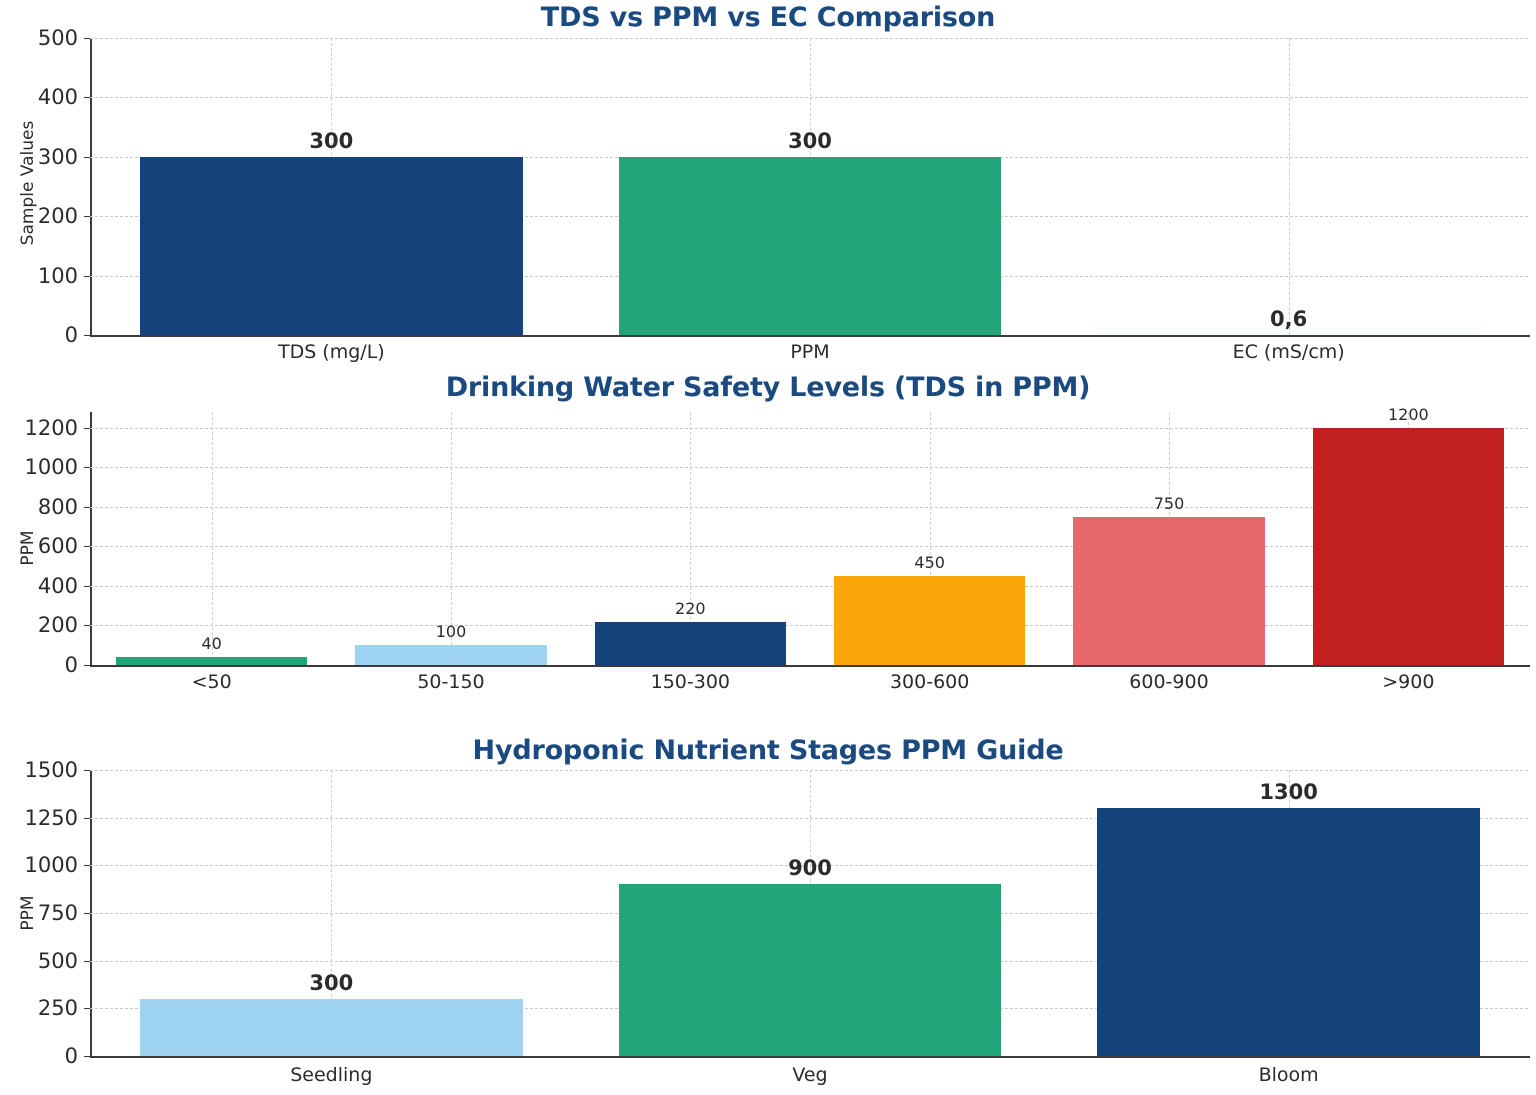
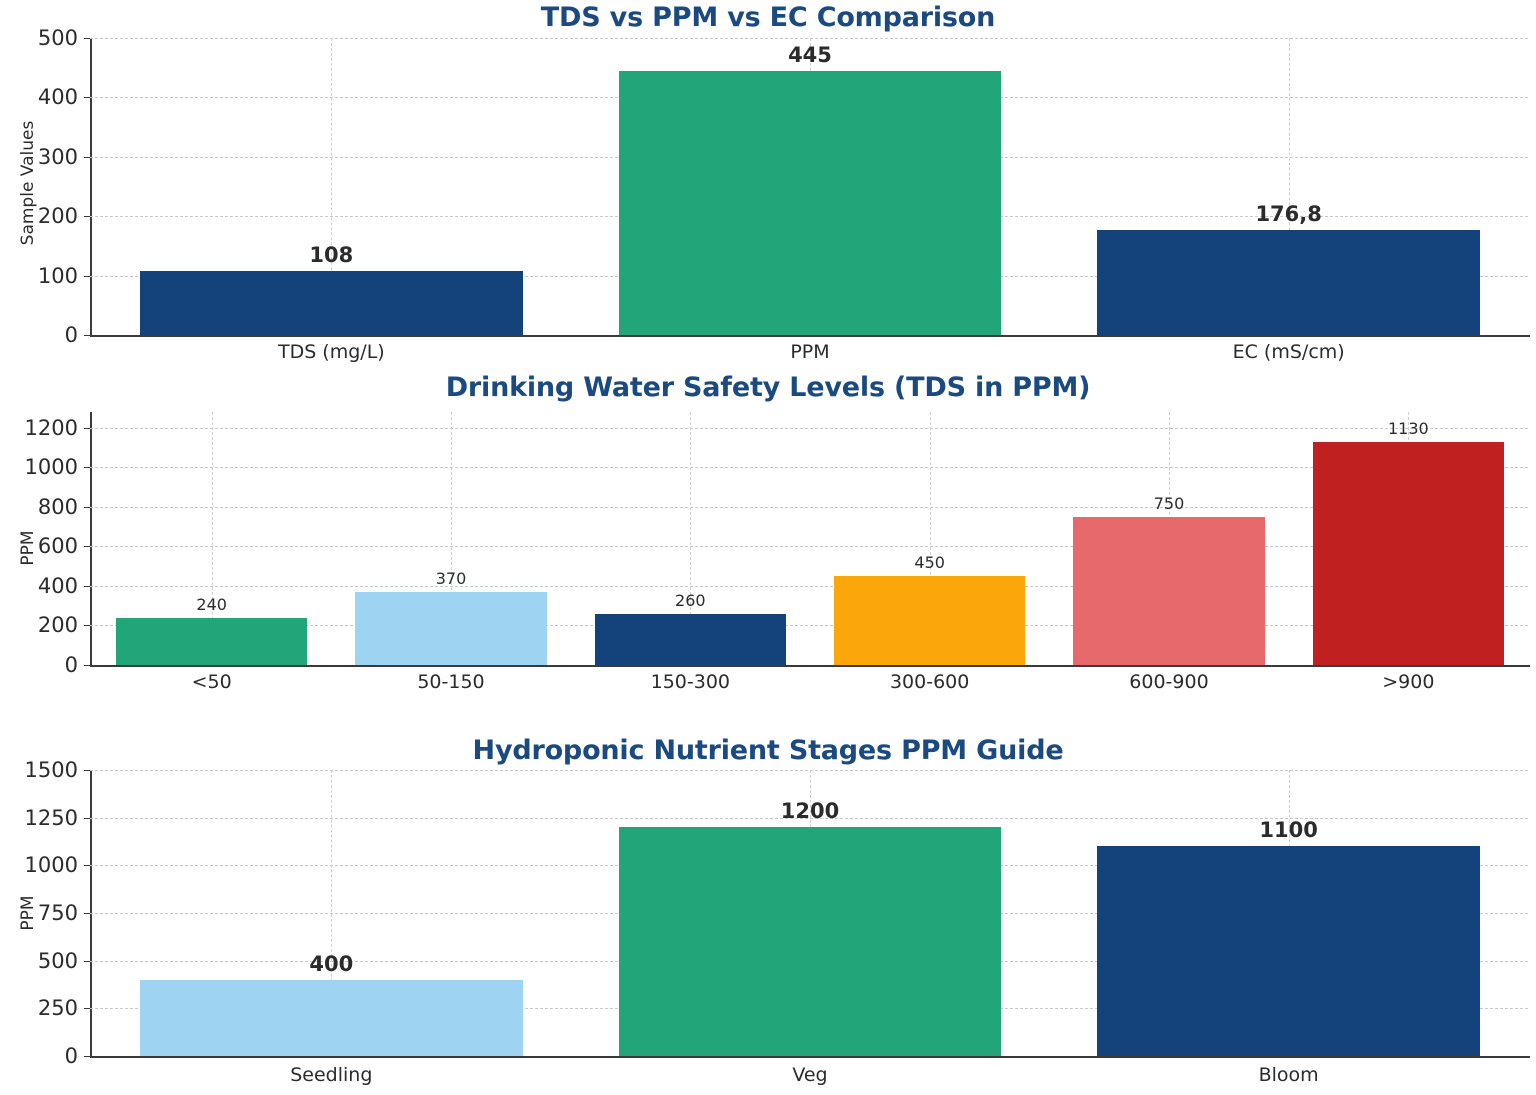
TDS vs PPM vs EC Comparison/TDS (mg/L): 300 -> 108
TDS vs PPM vs EC Comparison/PPM: 300 -> 445
TDS vs PPM vs EC Comparison/EC (mS/cm): 0,6 -> 176,8
Drinking Water Safety Levels (TDS in PPM)/<50: 40 -> 240
Drinking Water Safety Levels (TDS in PPM)/50-150: 100 -> 370
Drinking Water Safety Levels (TDS in PPM)/150-300: 220 -> 260
Drinking Water Safety Levels (TDS in PPM)/>900: 1200 -> 1130
Hydroponic Nutrient Stages PPM Guide/Seedling: 300 -> 400
Hydroponic Nutrient Stages PPM Guide/Veg: 900 -> 1200
Hydroponic Nutrient Stages PPM Guide/Bloom: 1300 -> 1100
